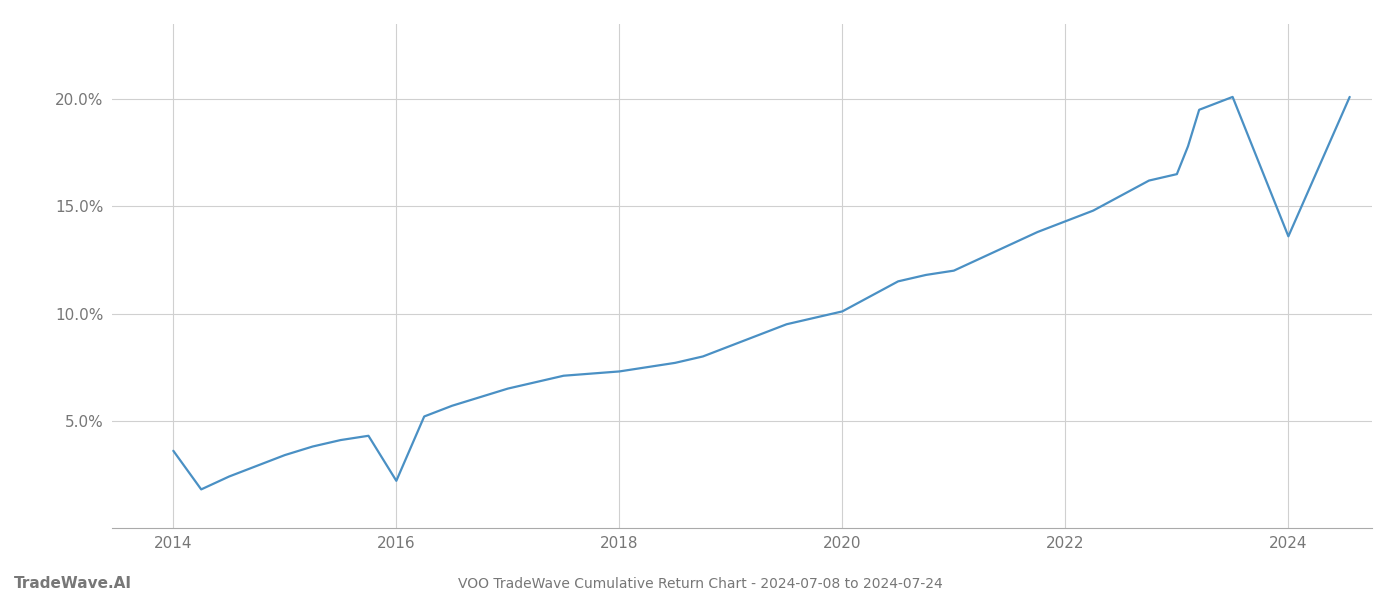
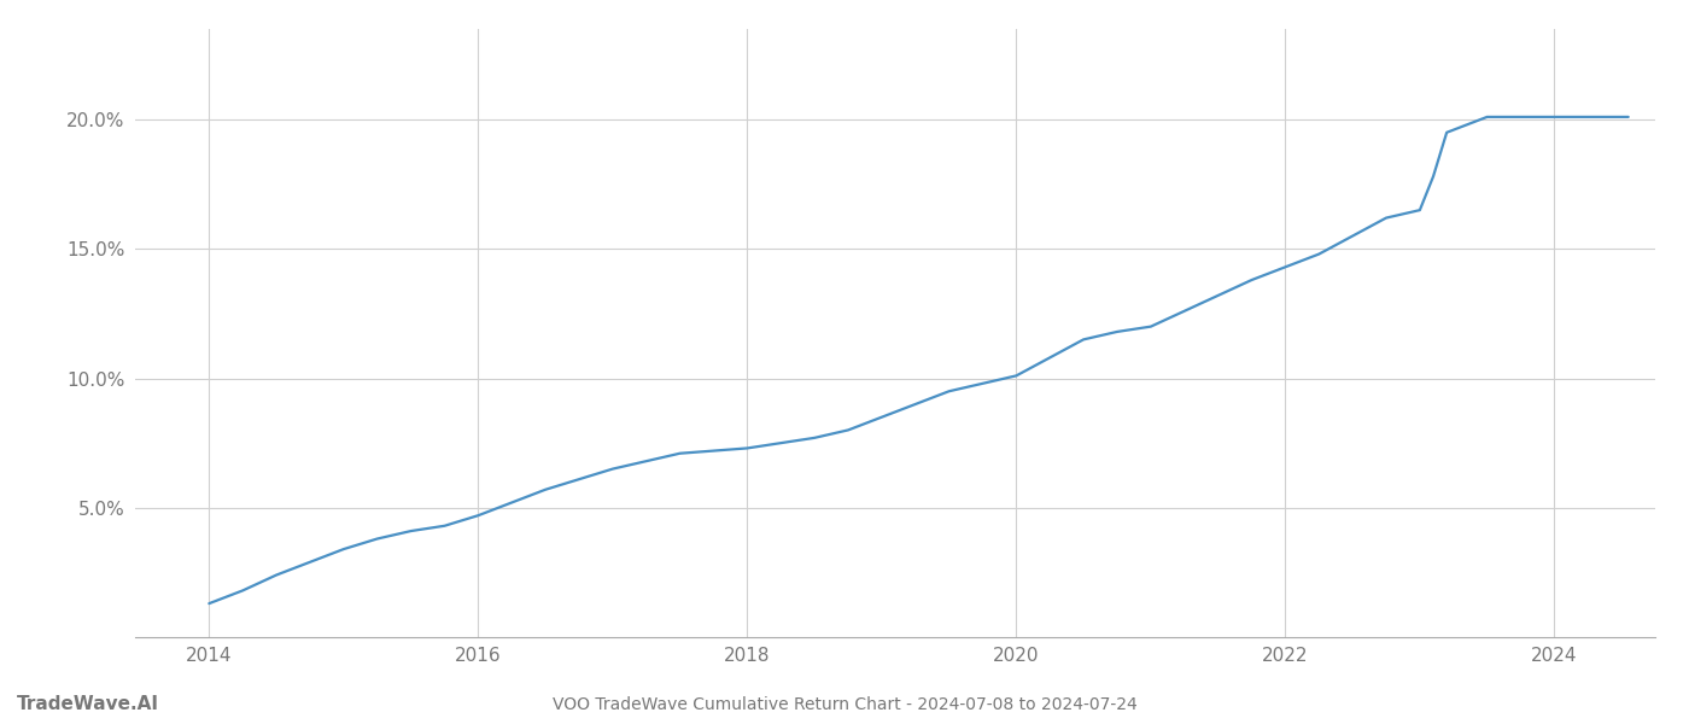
2014: 3.6% -> 1.3%
2016: 2.2% -> 4.7%
2024: 13.6% -> 20.1%
